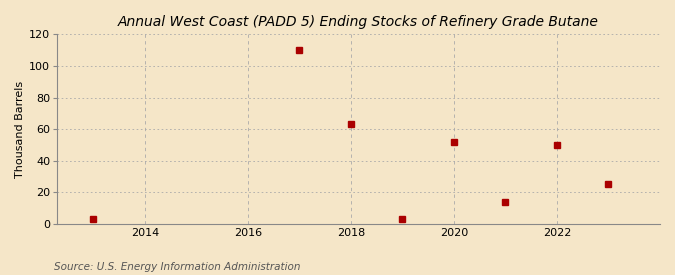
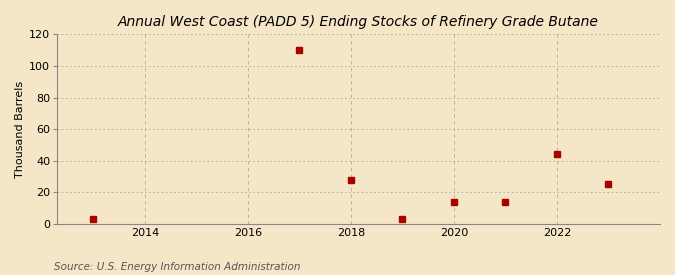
2018: 63 -> 28
2020: 52 -> 14
2022: 50 -> 44
